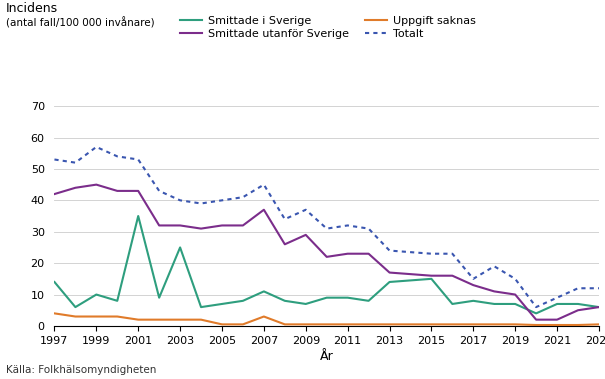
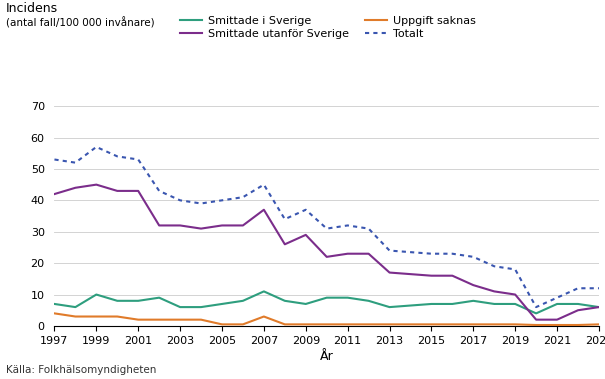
Smittade i Sverige/1997: 14 -> 7
Smittade i Sverige/2001: 35 -> 8
Smittade i Sverige/2003: 25 -> 6
Smittade i Sverige/2013: 14 -> 6
Smittade i Sverige/2015: 15 -> 7
Totalt/2017: 15 -> 22
Totalt/2019: 15 -> 18
